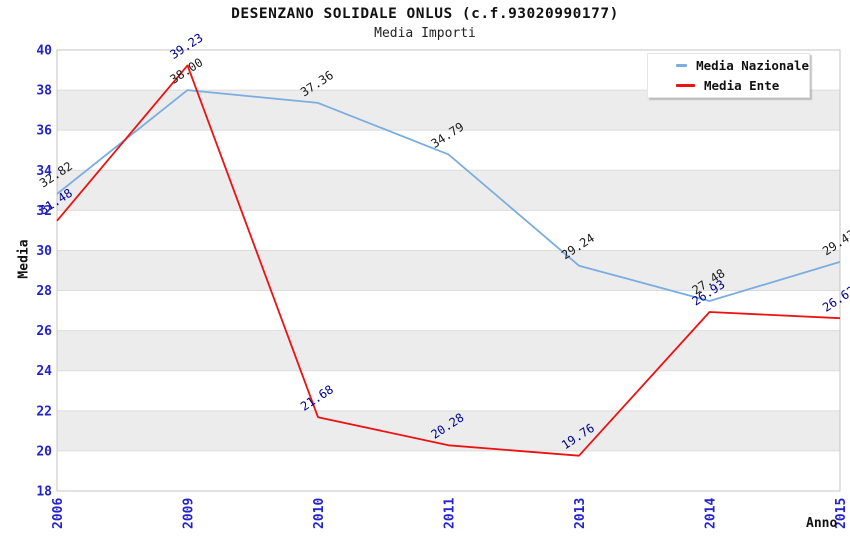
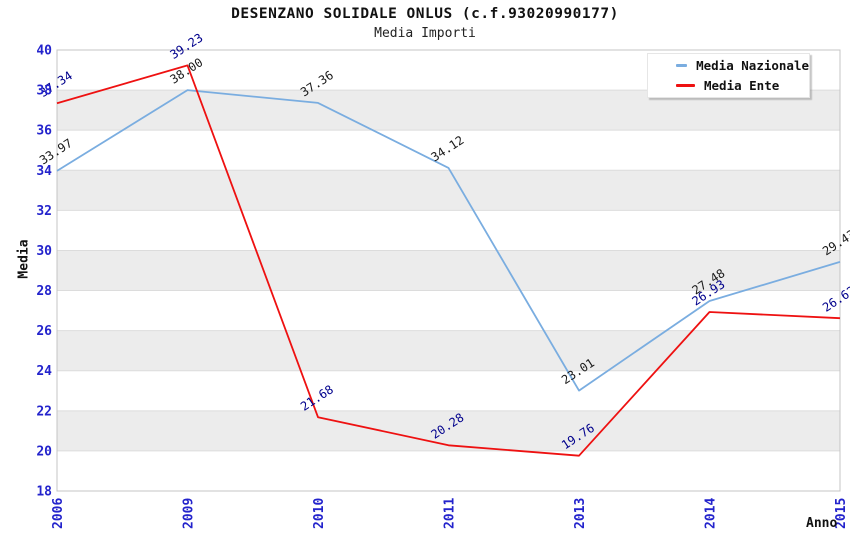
Media Nazionale/2006: 32.82 -> 33.97
Media Ente/2006: 31.48 -> 37.34
Media Nazionale/2011: 34.79 -> 34.12
Media Nazionale/2013: 29.24 -> 23.01
